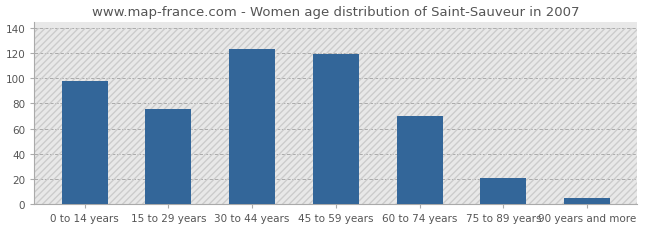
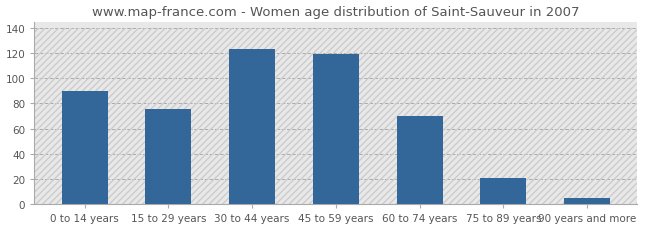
0 to 14 years: 98 -> 90
